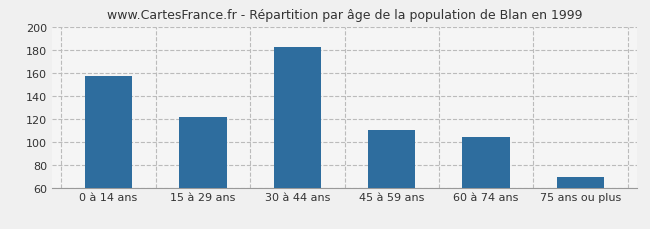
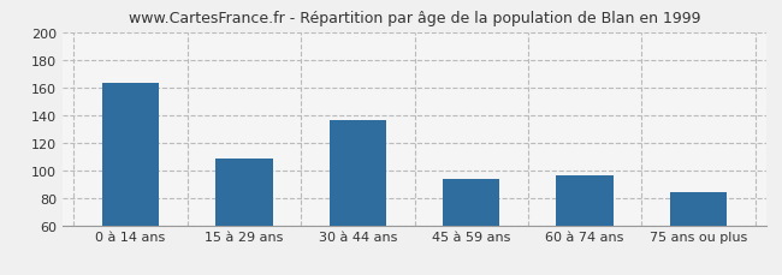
0 à 14 ans: 157 -> 163
15 à 29 ans: 121 -> 108
30 à 44 ans: 182 -> 136
45 à 59 ans: 110 -> 94
60 à 74 ans: 104 -> 96
75 ans ou plus: 69 -> 84
